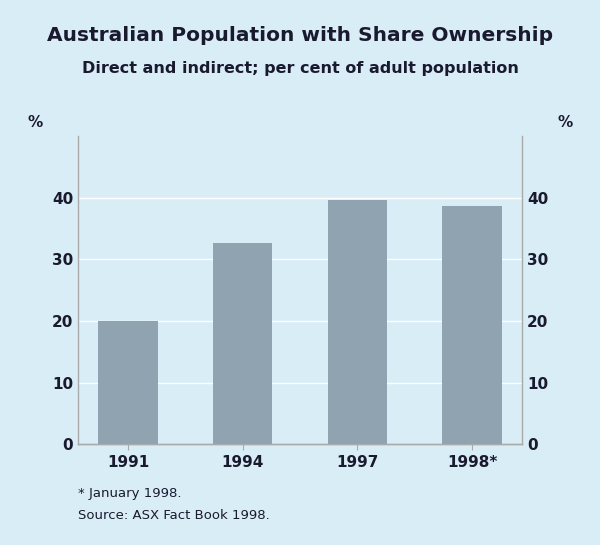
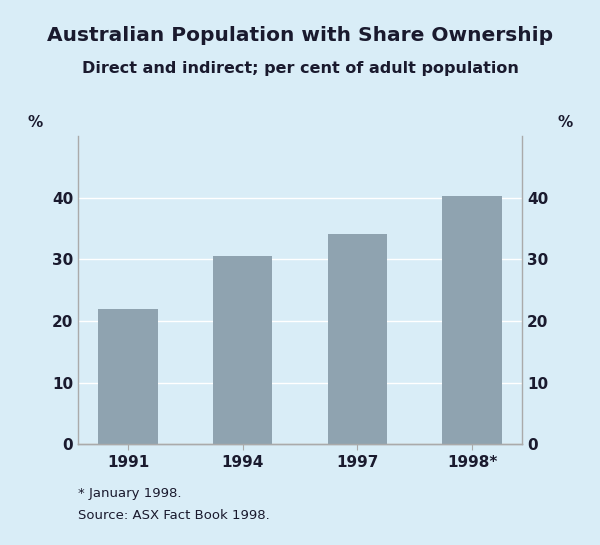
1991: 20.0 -> 22.0
1994: 32.6 -> 30.6
1997: 39.6 -> 34.2
1998*: 38.6 -> 40.3
